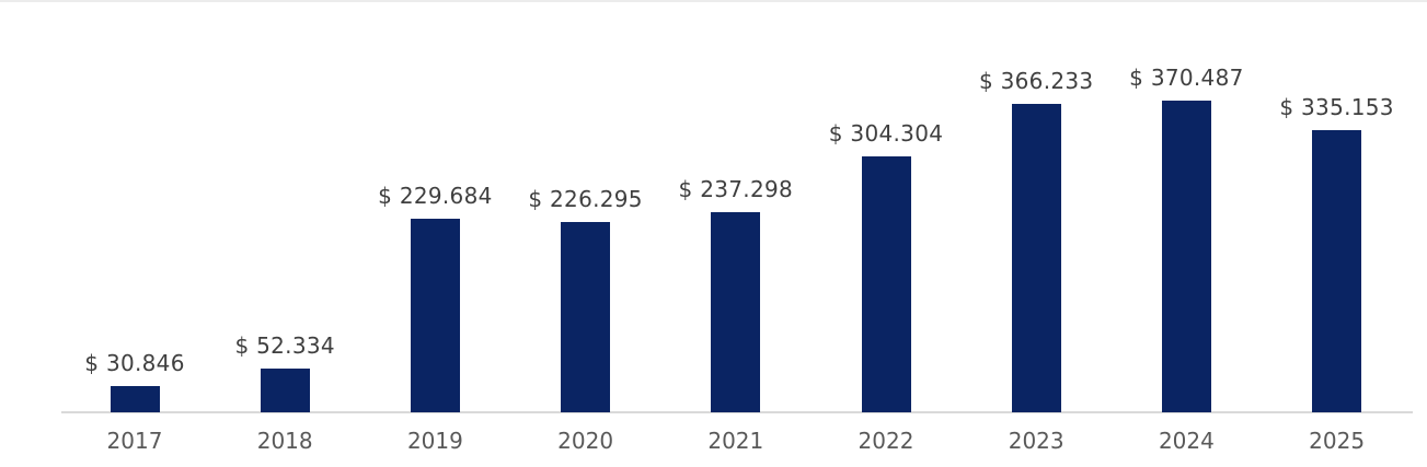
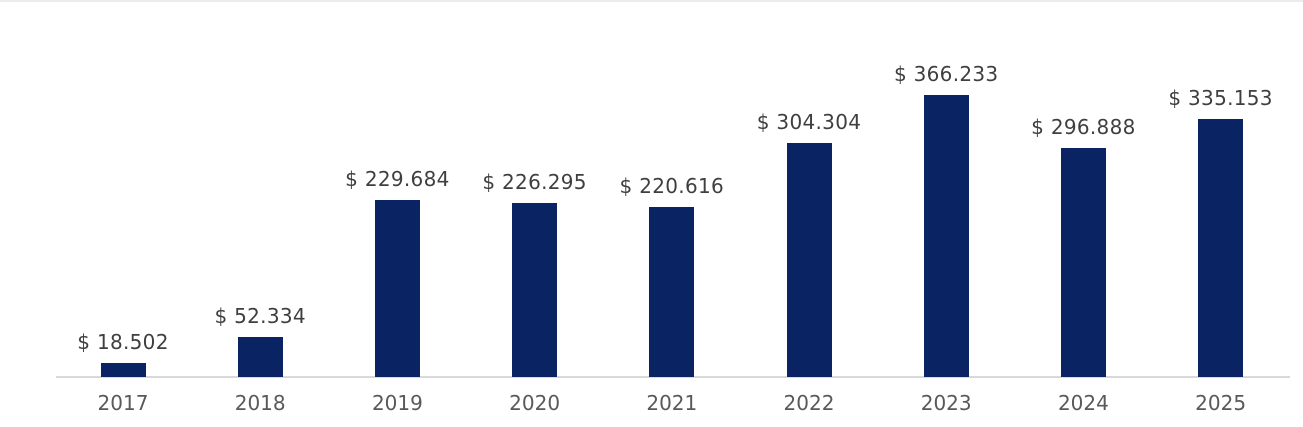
2017: 30.846 -> 18.502
2021: 237.298 -> 220.616
2024: 370.487 -> 296.888
